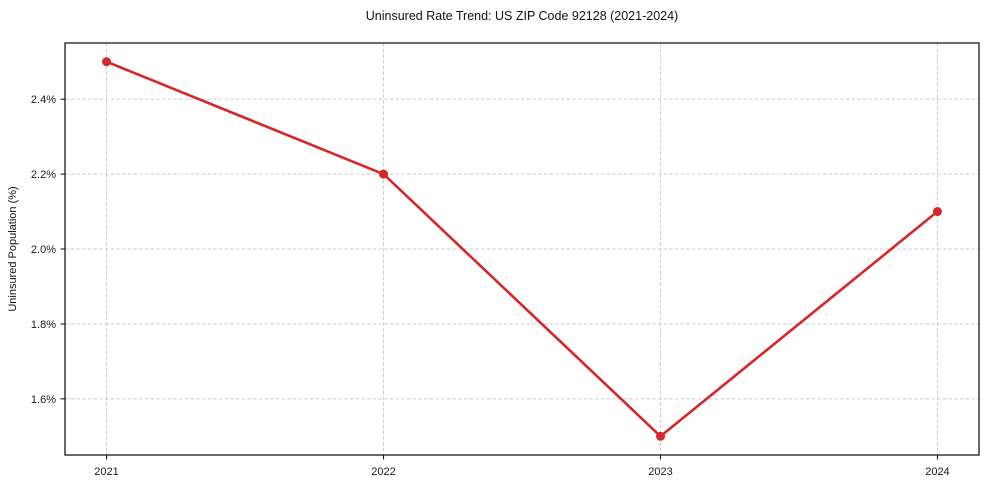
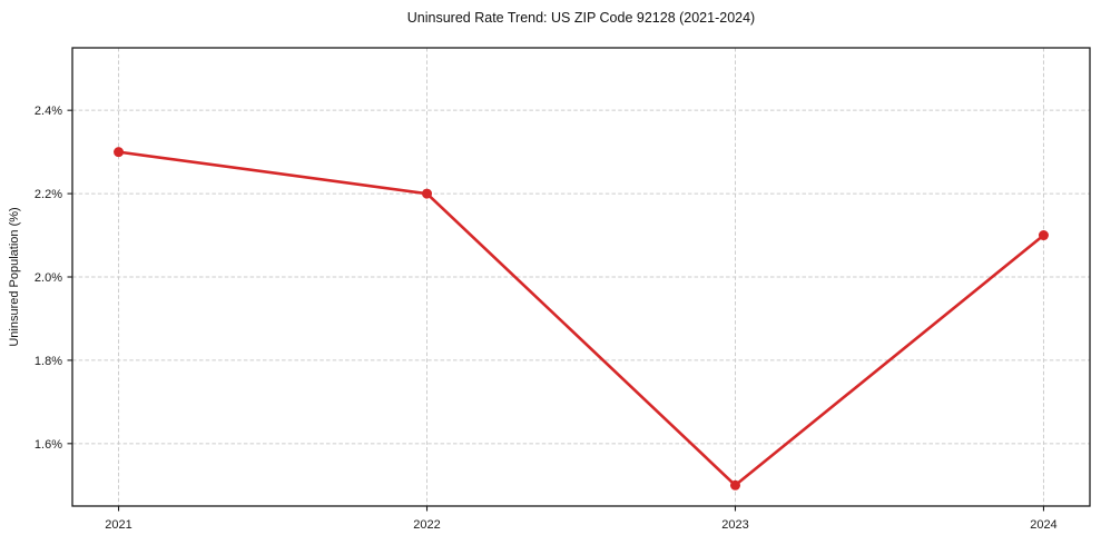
2021: 2.5% -> 2.3%
